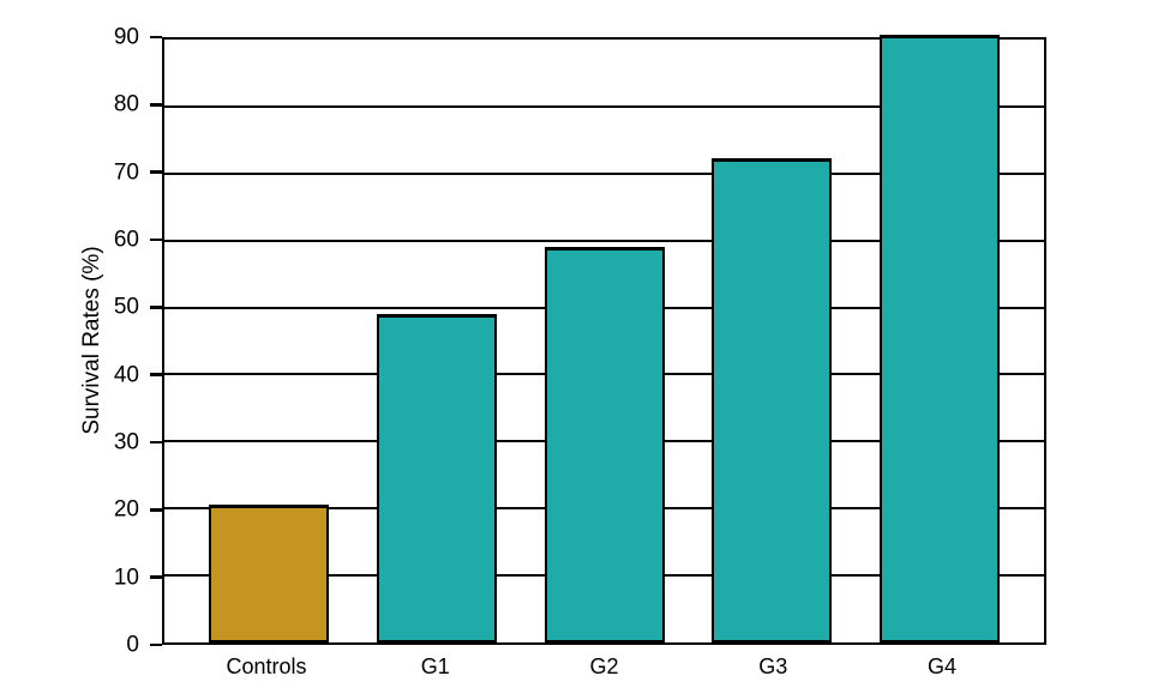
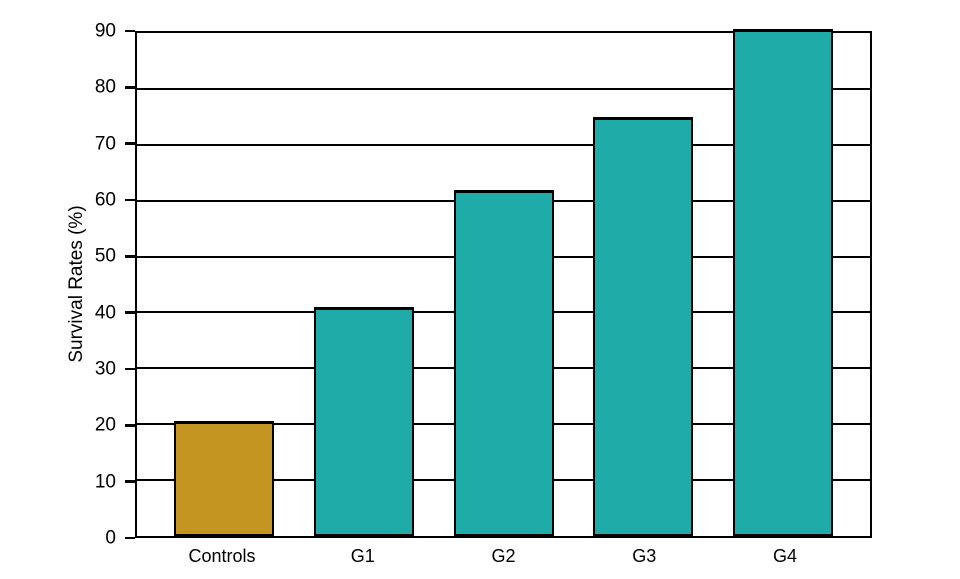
G1: 49 -> 41
G2: 59 -> 62
G3: 72 -> 75
